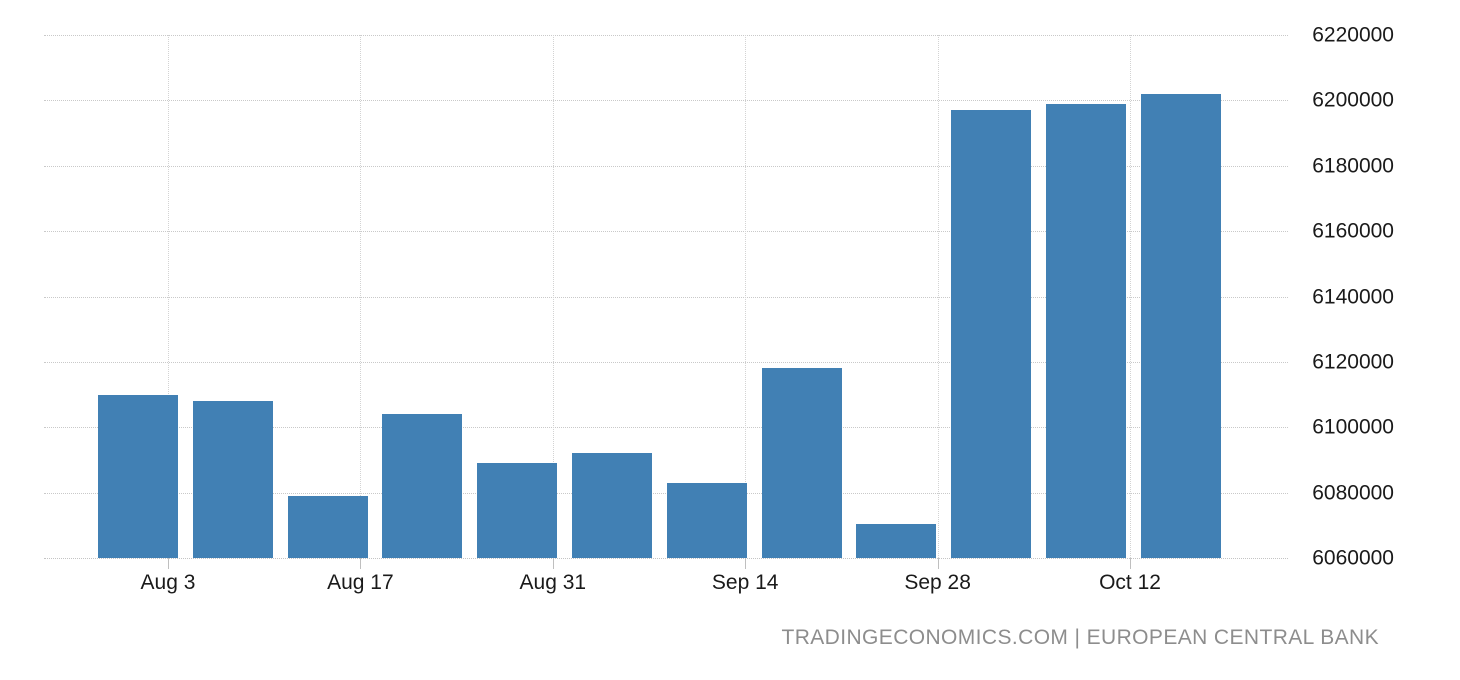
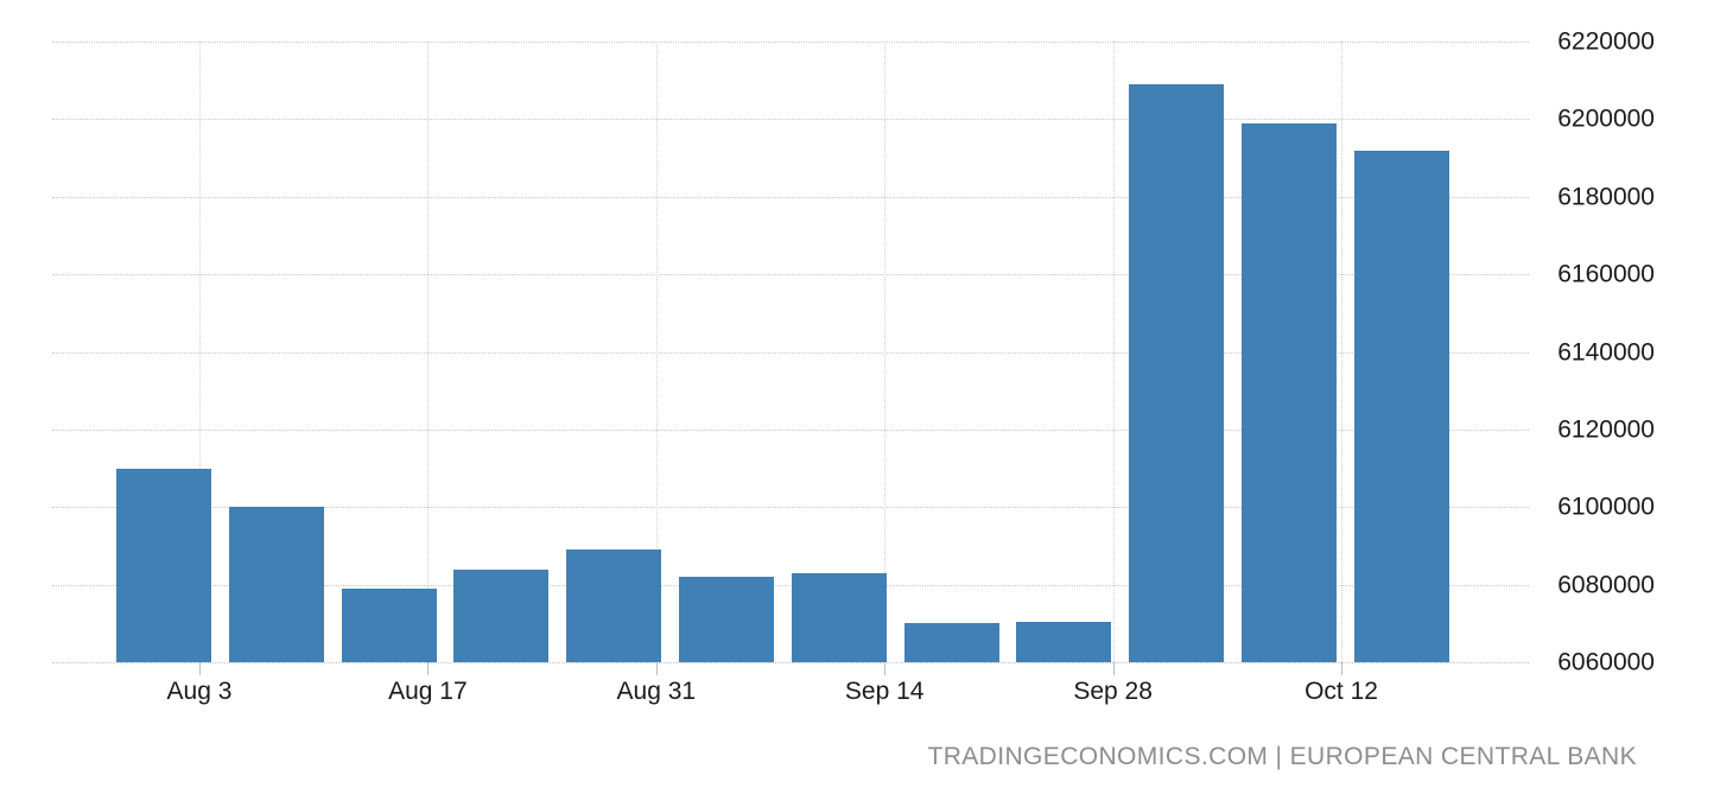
Aug 3: 6108000 -> 6100000
Aug 17: 6104000 -> 6084000
Aug 31: 6092000 -> 6082000
Sep 14: 6118000 -> 6070000
Sep 28: 6197000 -> 6209000
Oct 12: 6202000 -> 6192000
